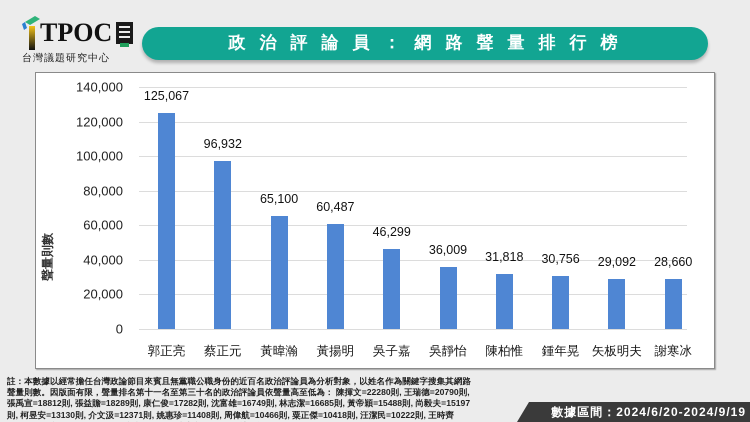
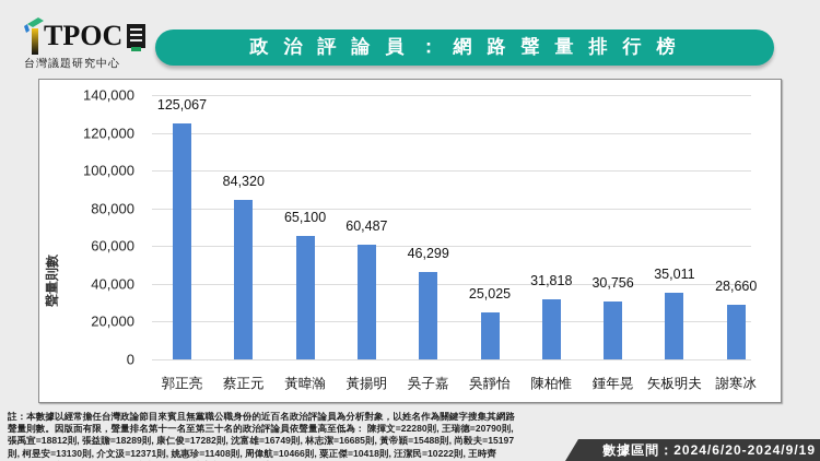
蔡正元: 96,932 -> 84,320
吳靜怡: 36,009 -> 25,025
矢板明夫: 29,092 -> 35,011
